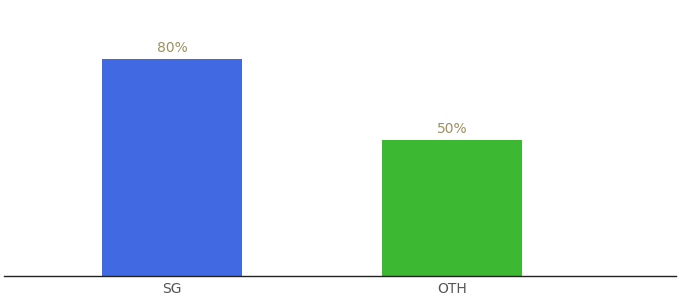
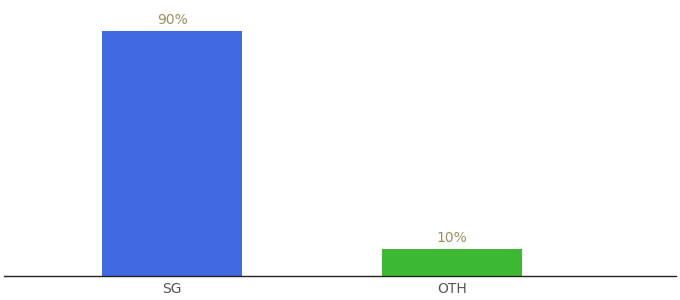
SG: 80% -> 90%
OTH: 50% -> 10%
